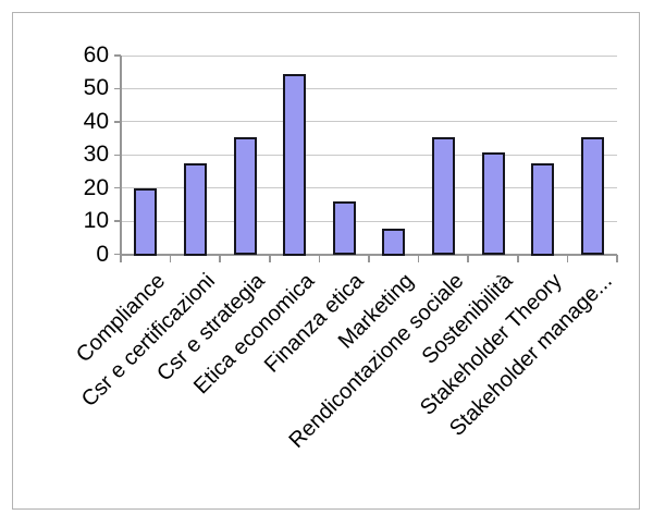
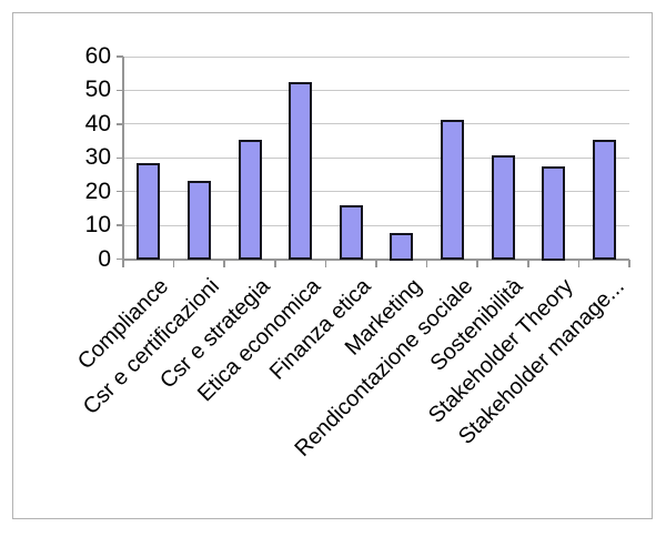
Compliance: 20 -> 28
Csr e certificazioni: 27 -> 23
Etica economica: 54 -> 52
Rendicontazione sociale: 35 -> 41
